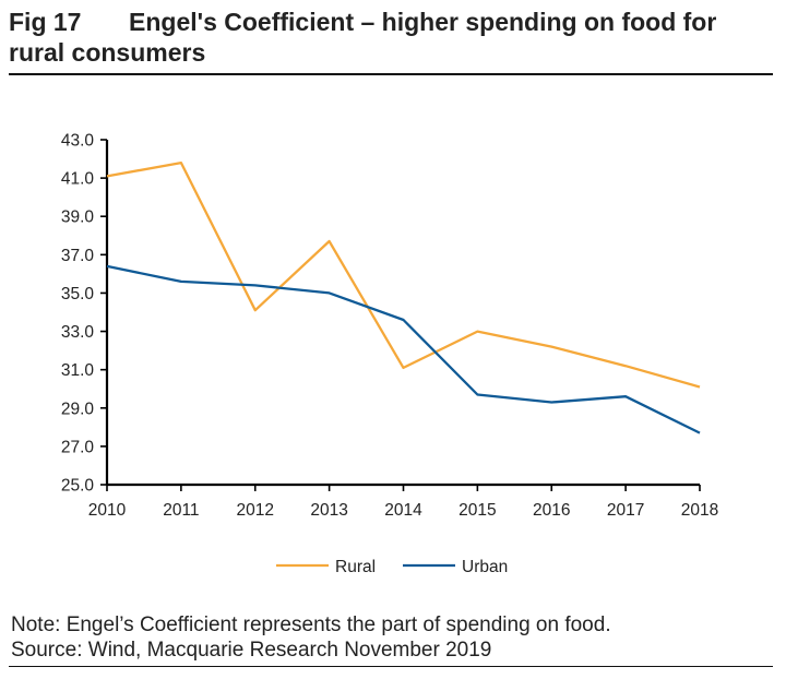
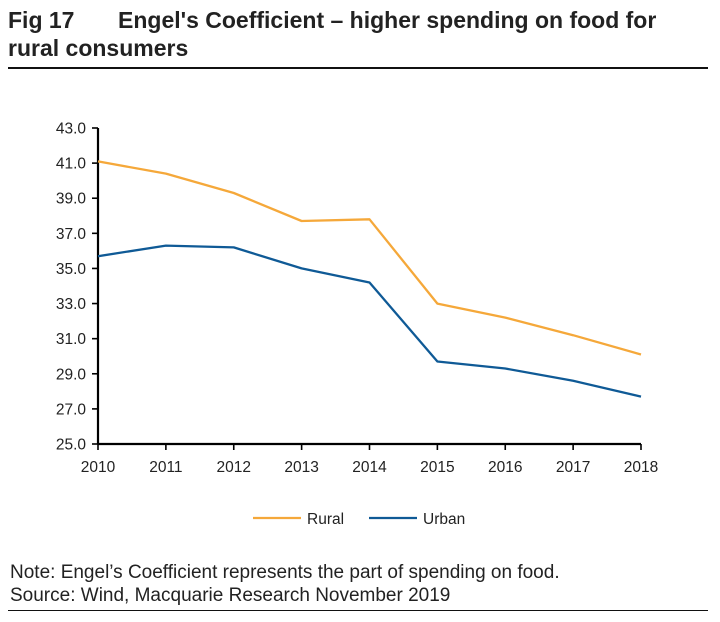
Urban/2010: 36.4 -> 35.7
Rural/2011: 41.8 -> 40.4
Urban/2011: 35.6 -> 36.3
Rural/2012: 34.1 -> 39.3
Urban/2012: 35.4 -> 36.2
Rural/2014: 31.1 -> 37.8
Urban/2014: 33.6 -> 34.2
Urban/2017: 29.6 -> 28.6
